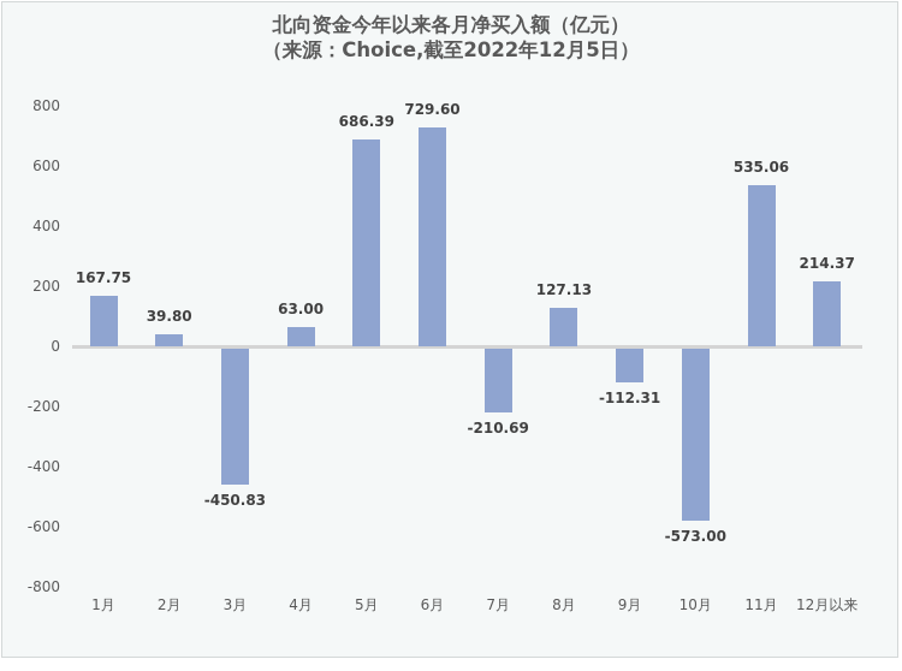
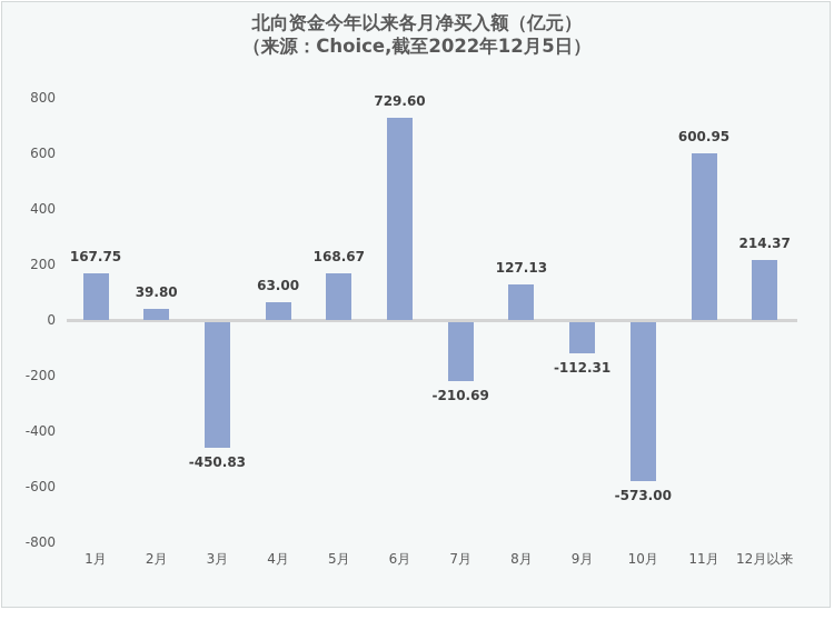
5月: 686.39 -> 168.67
11月: 535.06 -> 600.95
